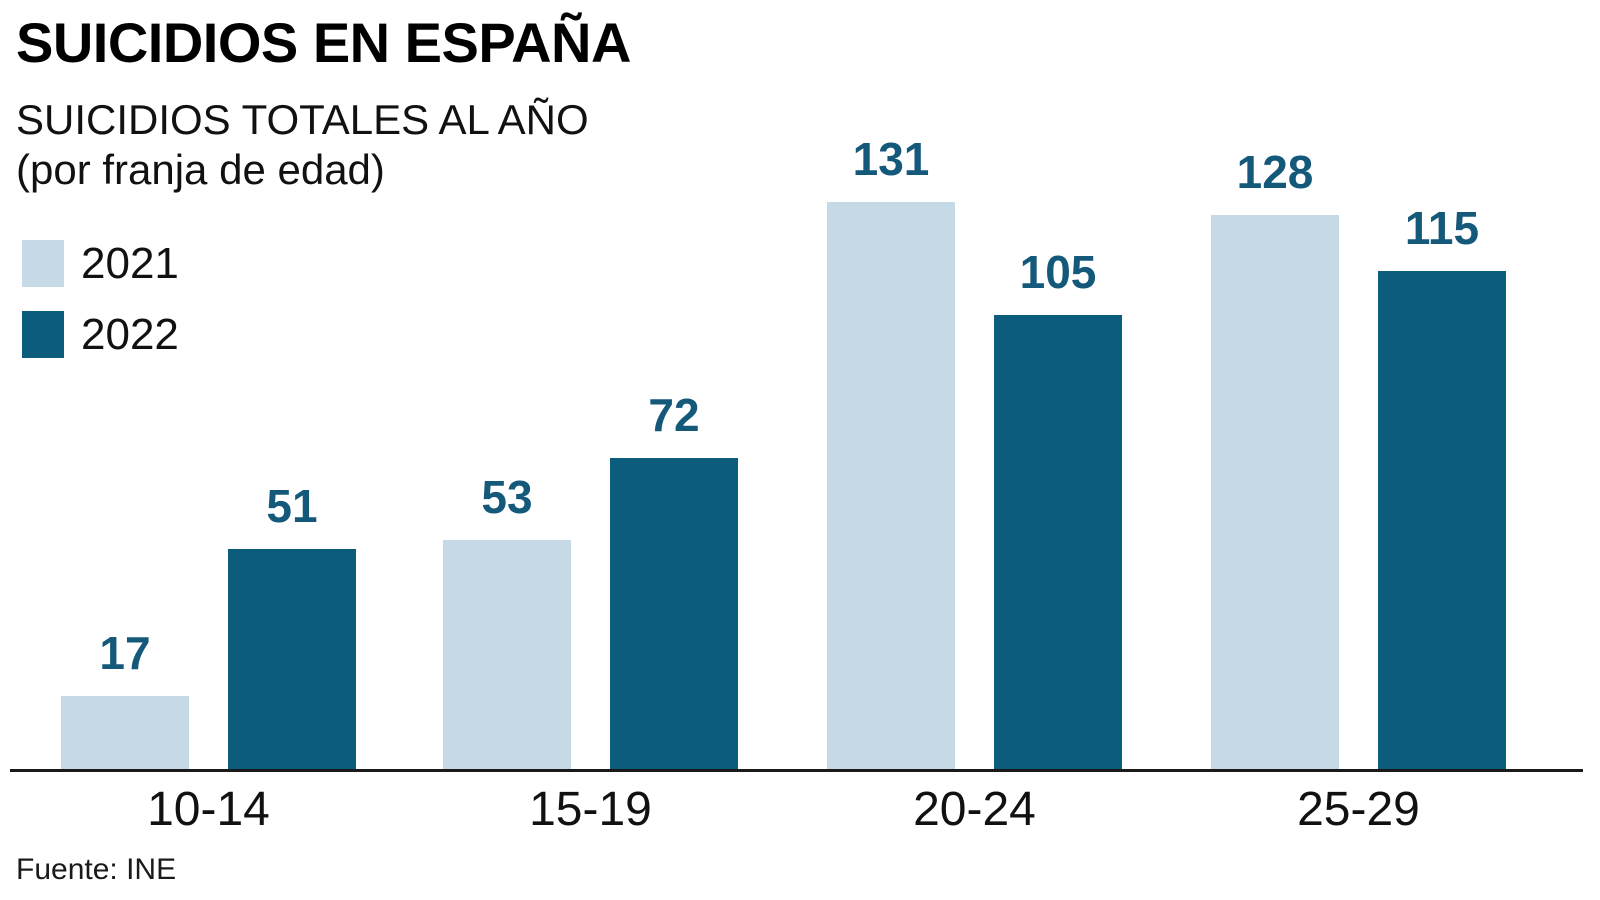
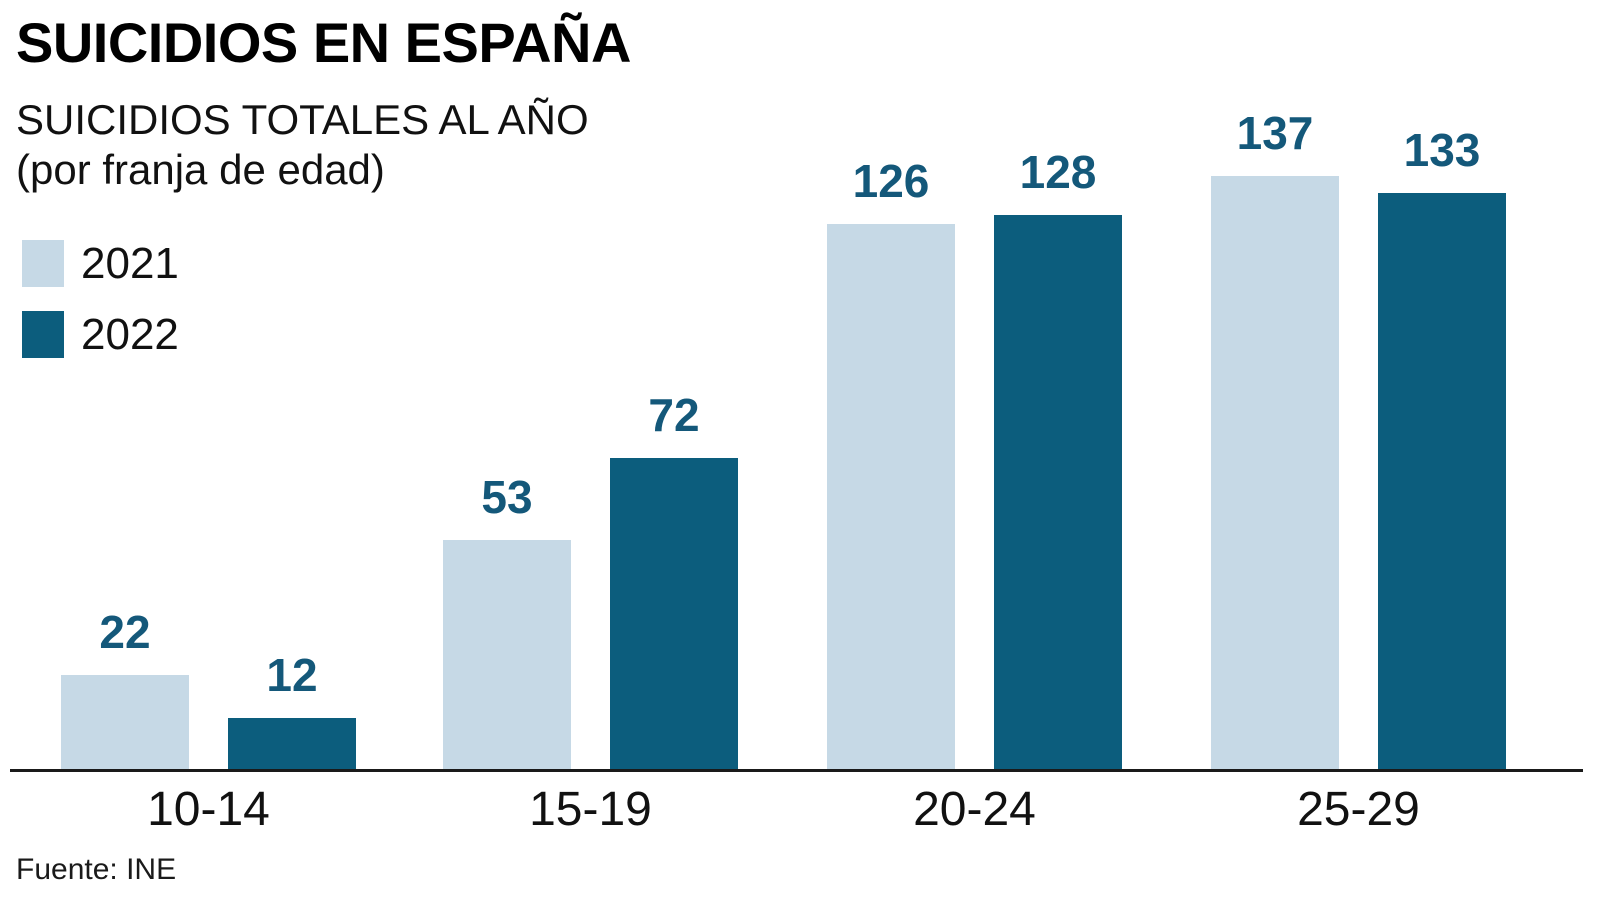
2021/10-14: 17 -> 22
2022/10-14: 51 -> 12
2021/20-24: 131 -> 126
2022/20-24: 105 -> 128
2021/25-29: 128 -> 137
2022/25-29: 115 -> 133
